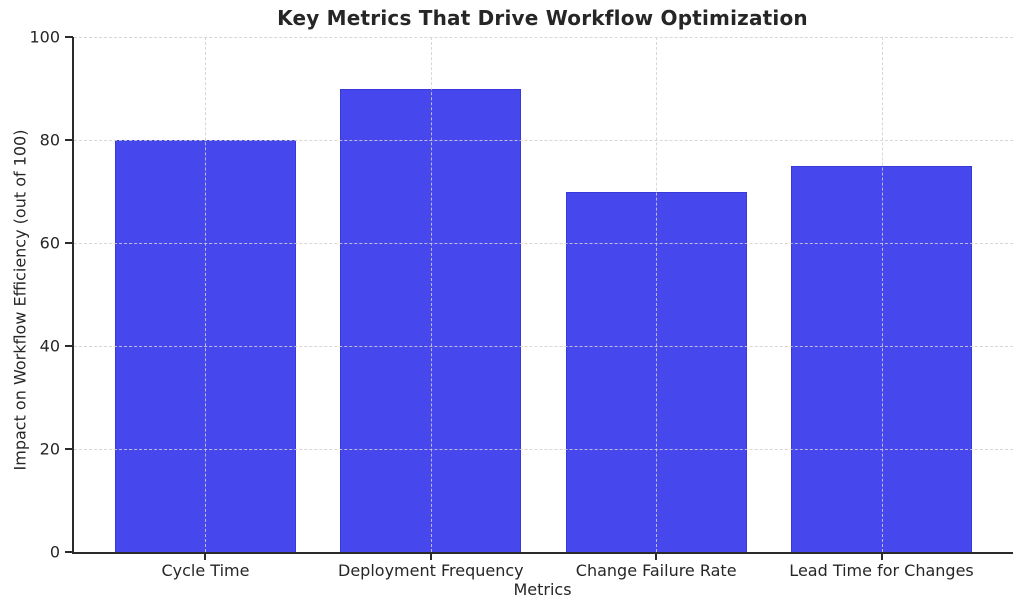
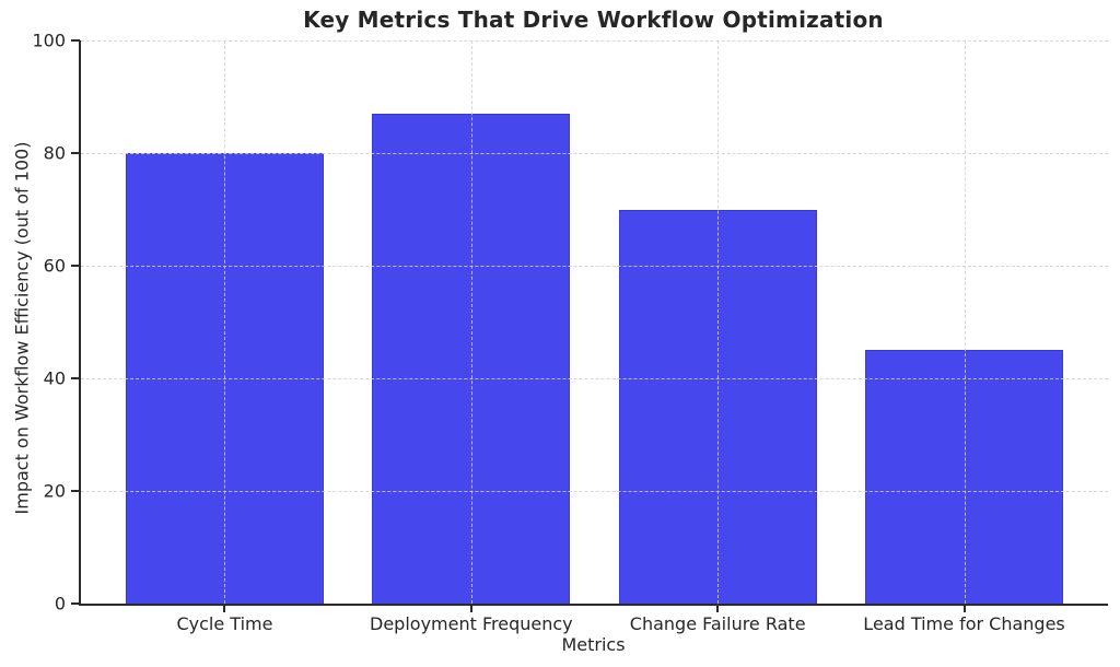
Deployment Frequency: 90 -> 87
Lead Time for Changes: 75 -> 45
